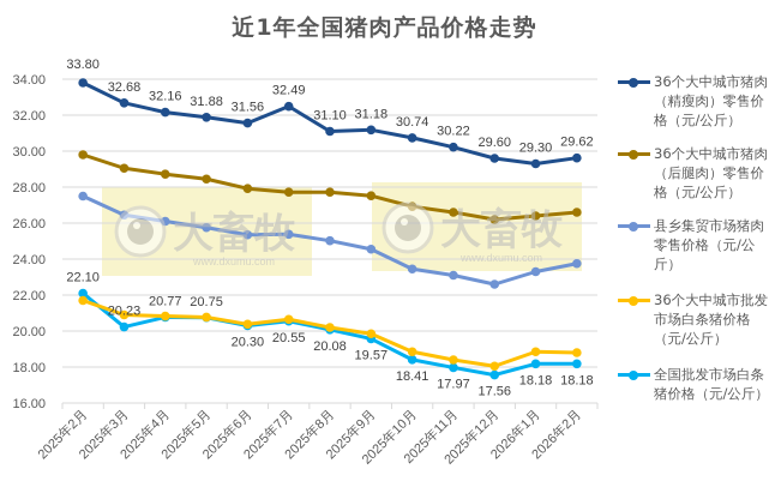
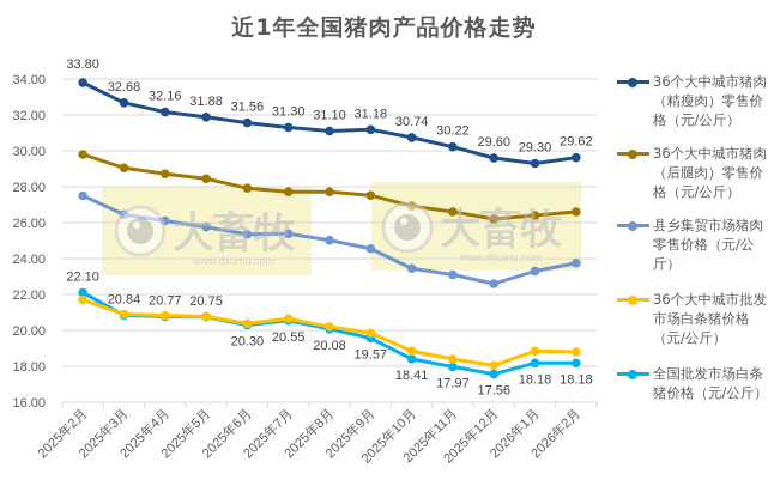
全国批发市场白条猪价格（元/公斤）/2025年3月: 20.23 -> 20.84
36个大中城市猪肉（精瘦肉）零售价格（元/公斤）/2025年7月: 32.49 -> 31.30
